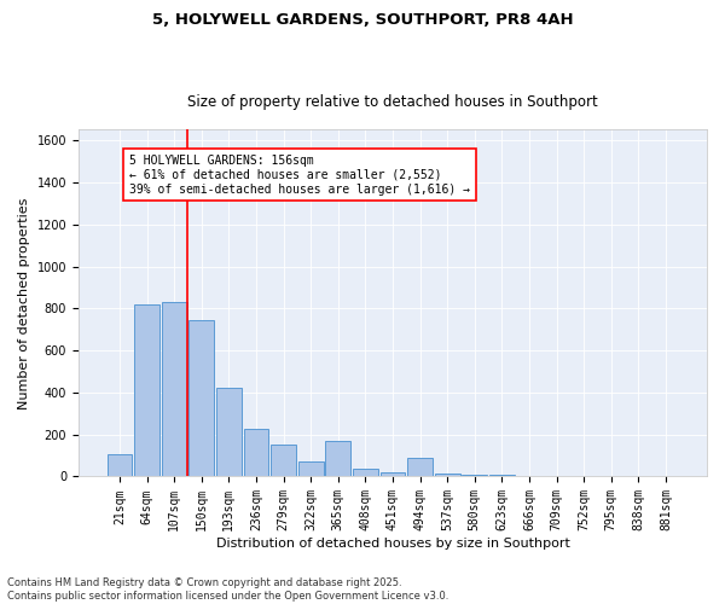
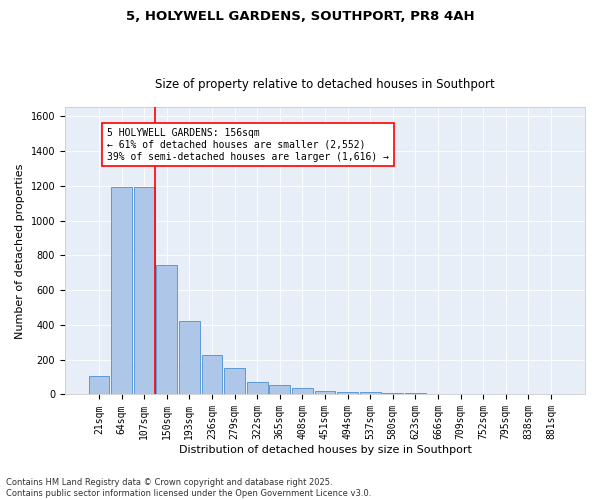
64sqm: 820 -> 1200
107sqm: 830 -> 1200
365sqm: 170 -> 60
494sqm: 90 -> 20
